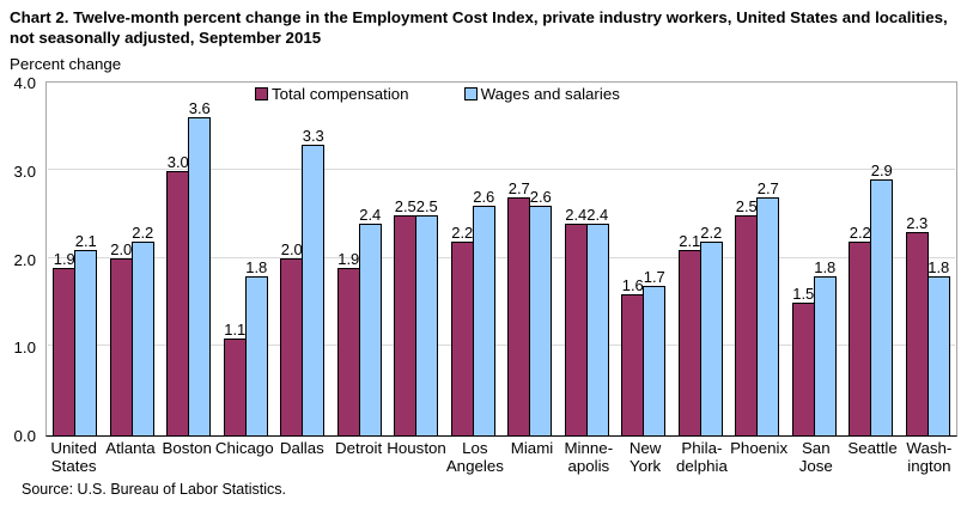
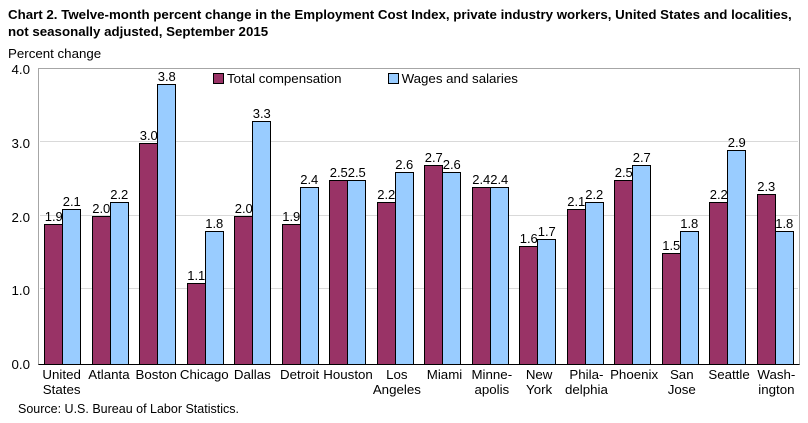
Wages and salaries/Boston: 3.6 -> 3.8
